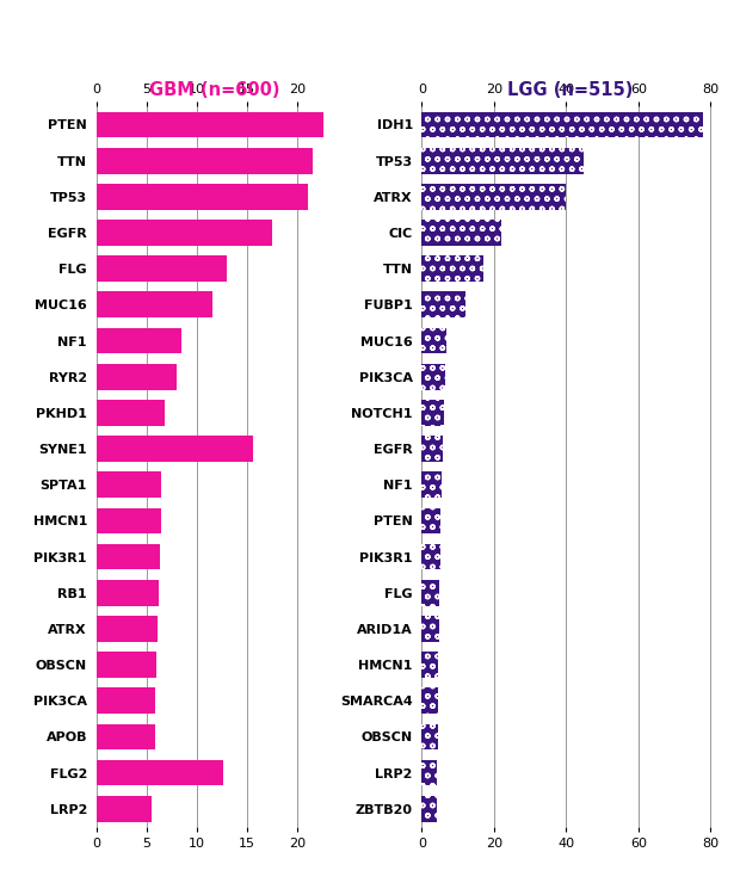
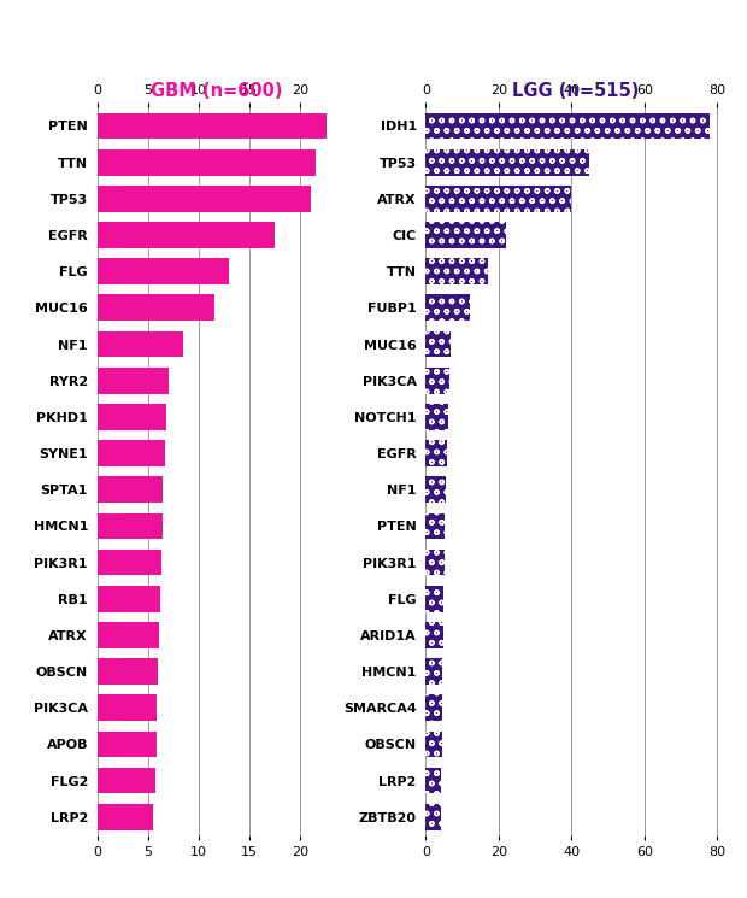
RYR2: 8.0 -> 7.0
SYNE1: 15.6 -> 6.7
FLG2: 12.6 -> 5.7
